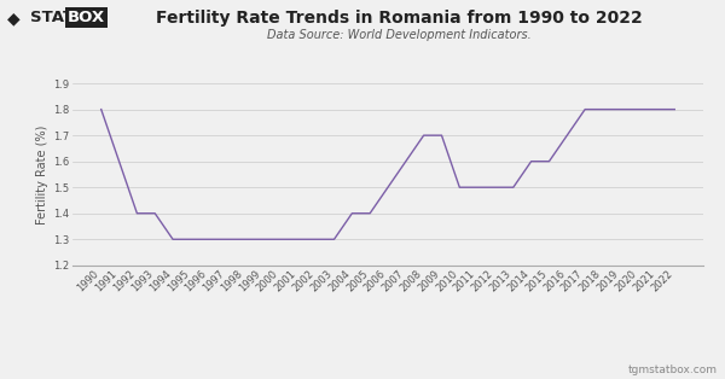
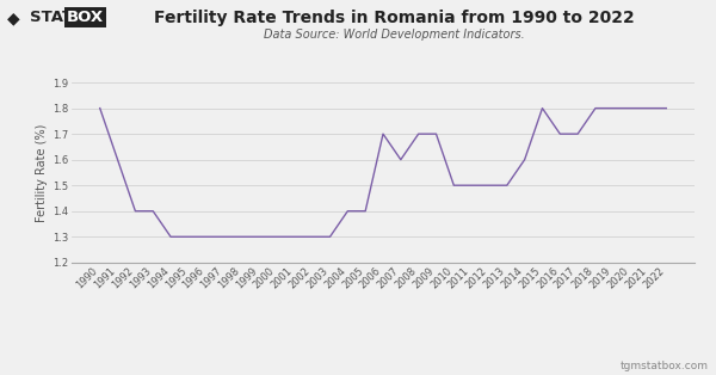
2006: 1.5 -> 1.7
2015: 1.6 -> 1.8
2017: 1.8 -> 1.7
